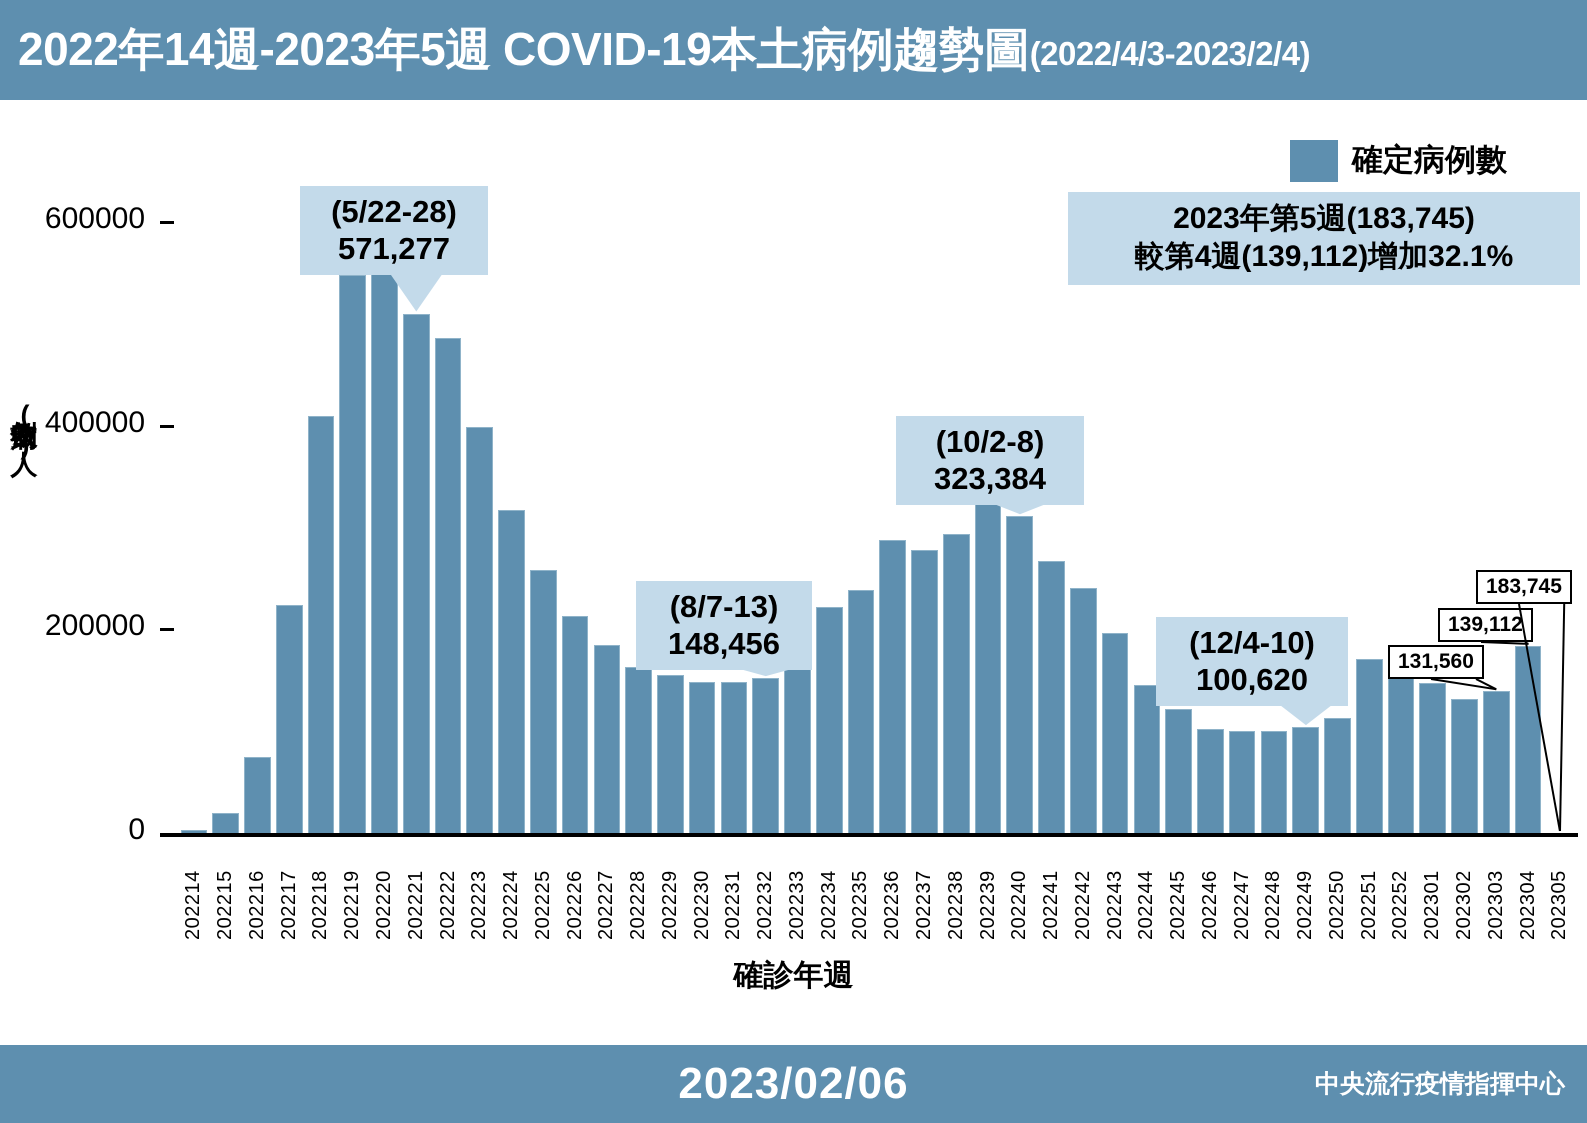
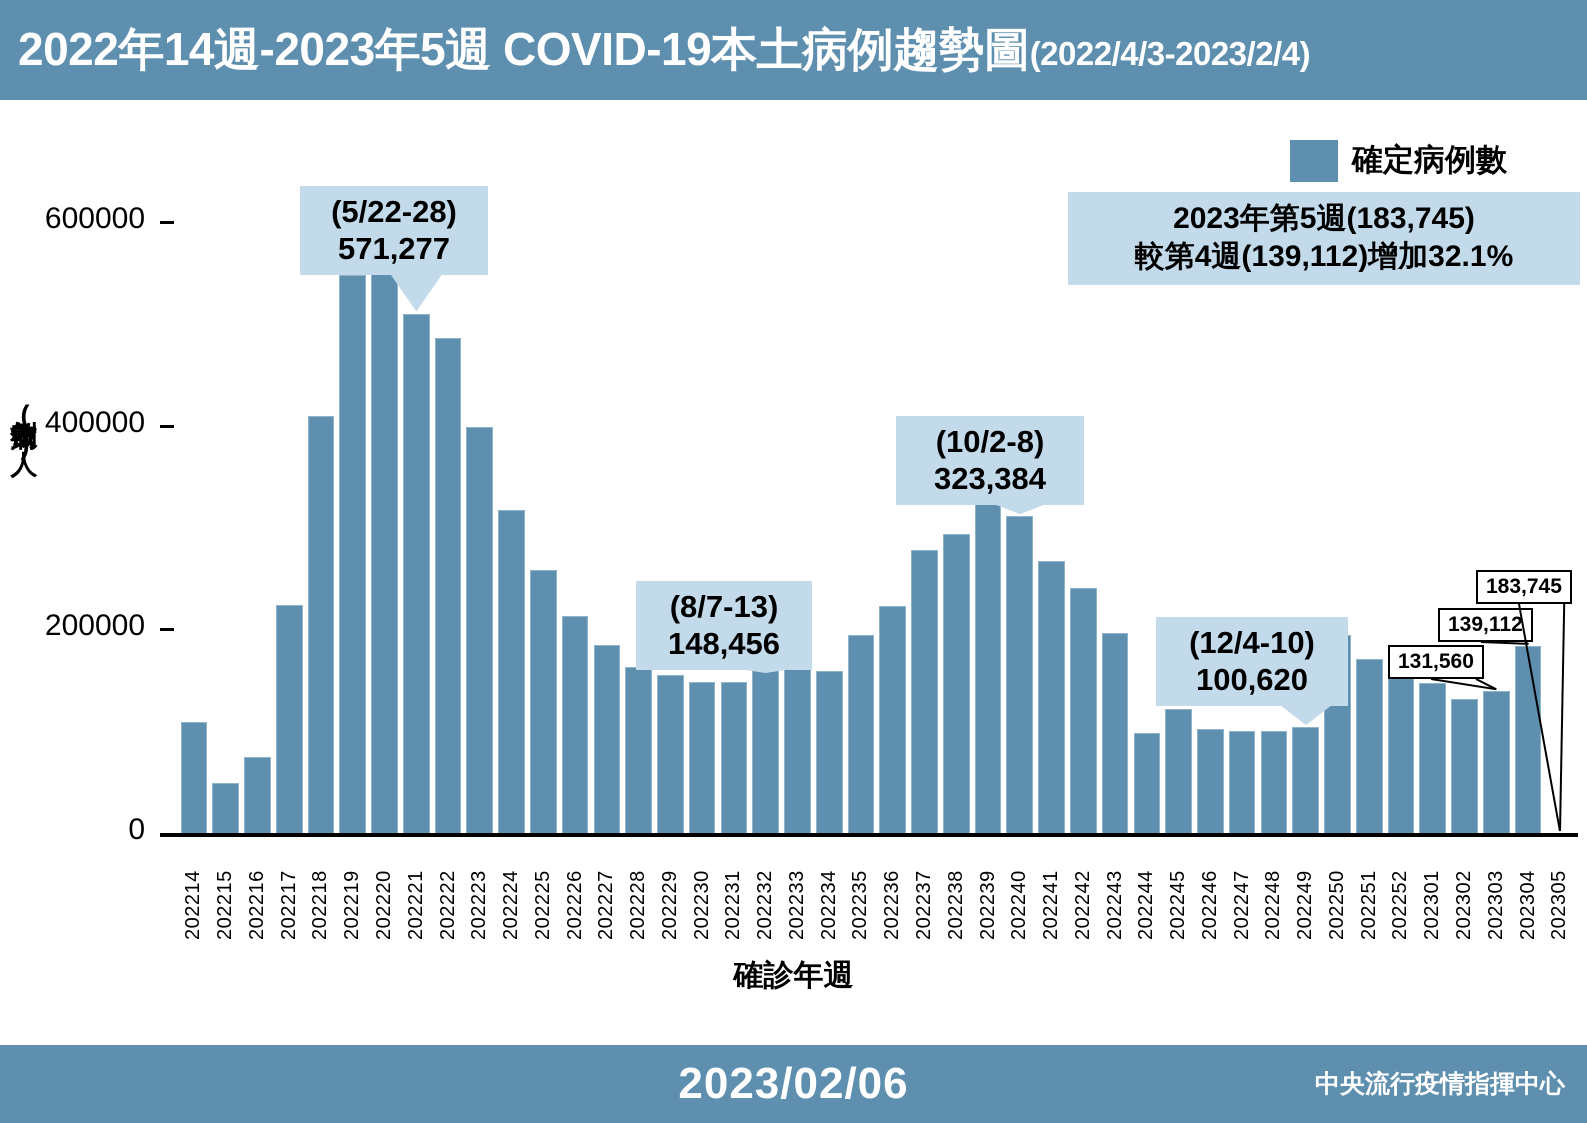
202214: 3000 -> 109000
202215: 20000 -> 49000
202232: 152000 -> 247000
202234: 222000 -> 159000
202235: 239000 -> 194000
202236: 288000 -> 223000
202244: 145000 -> 98000
202250: 113000 -> 194000
